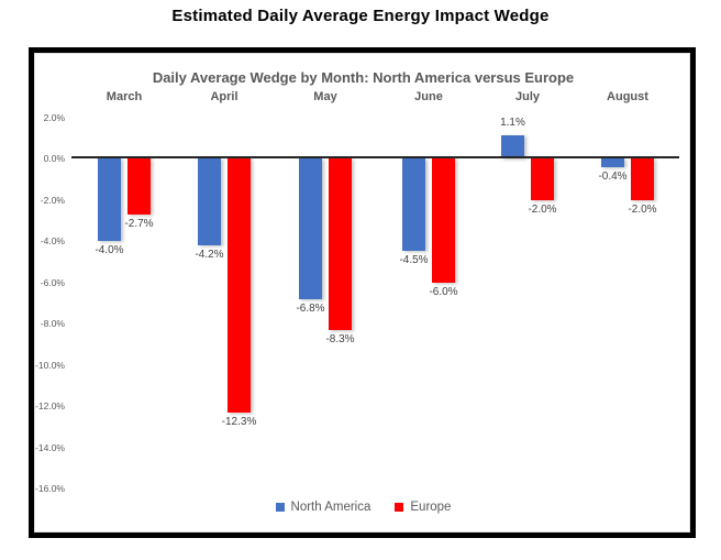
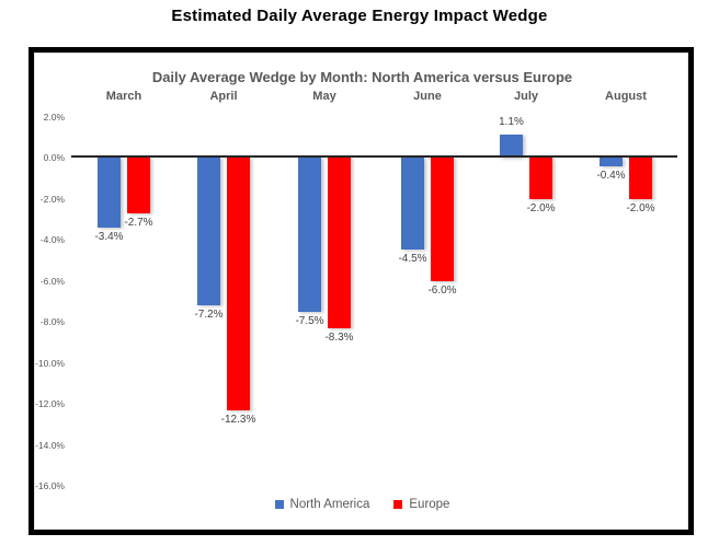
North America/March: -4.0% -> -3.4%
North America/April: -4.2% -> -7.2%
North America/May: -6.8% -> -7.5%
